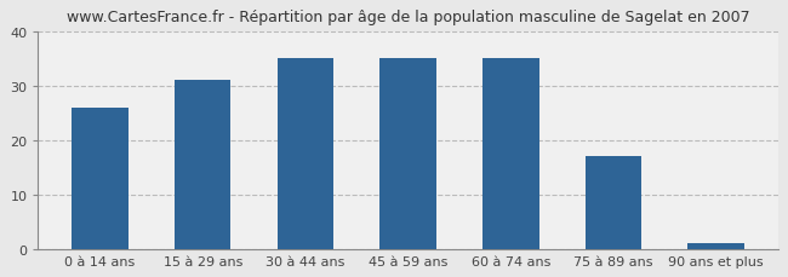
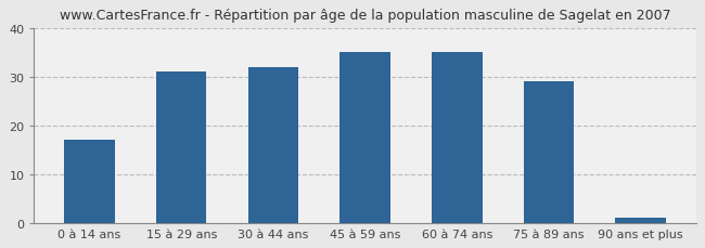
0 à 14 ans: 26 -> 17
30 à 44 ans: 35 -> 32
75 à 89 ans: 17 -> 29
